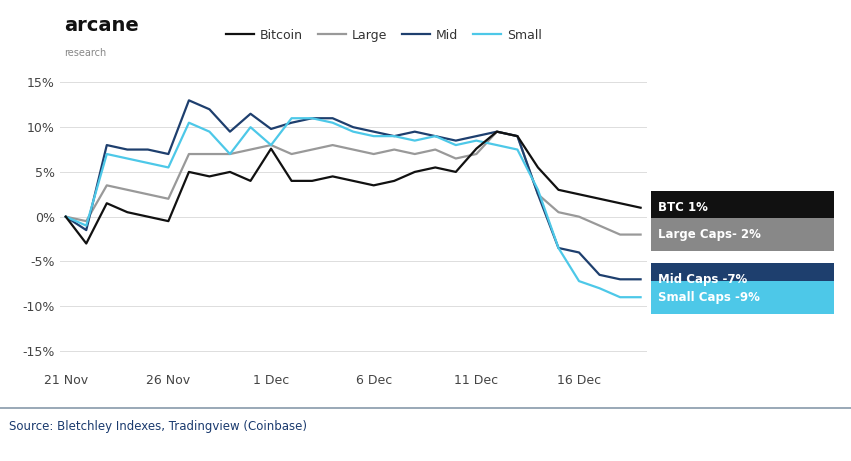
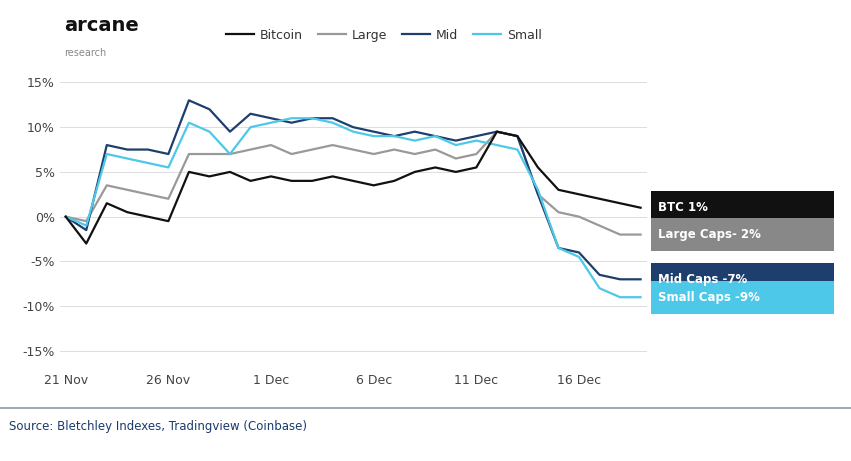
Bitcoin/1 Dec: 7.6% -> 4.5%
Mid/1 Dec: 9.8% -> 11.0%
Small/1 Dec: 8.0% -> 10.5%
Bitcoin/11 Dec: 7.6% -> 5.5%
Small/16 Dec: -7.2% -> -4.5%
